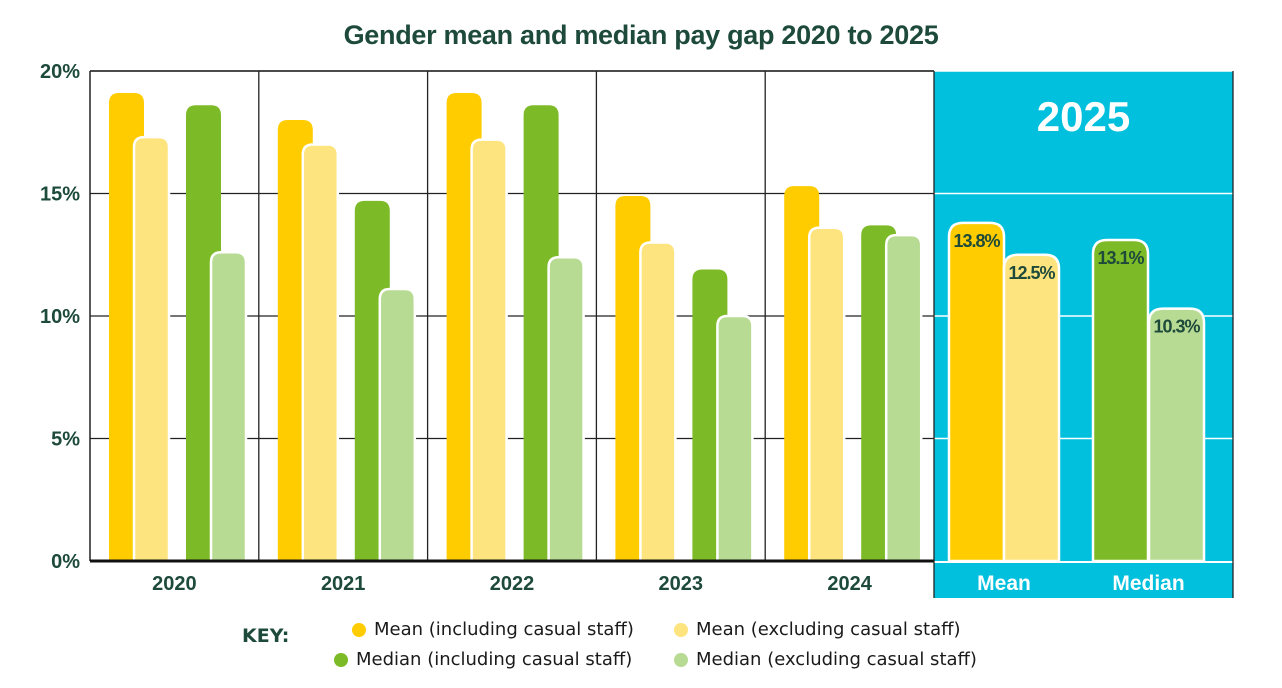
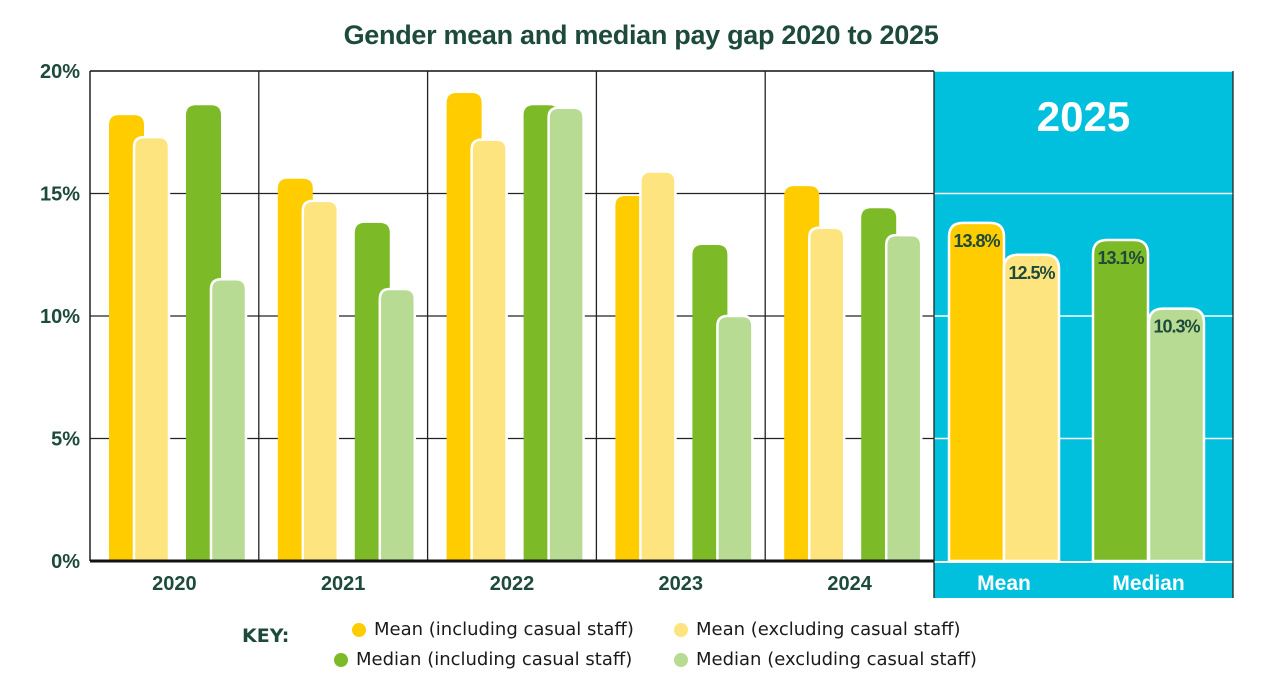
Mean (including casual staff)/2020: 19.1% -> 18.2%
Median (excluding casual staff)/2020: 12.6% -> 11.5%
Mean (including casual staff)/2021: 18.0% -> 15.6%
Mean (excluding casual staff)/2021: 17.0% -> 14.7%
Median (including casual staff)/2021: 14.7% -> 13.8%
Median (excluding casual staff)/2022: 12.4% -> 18.5%
Mean (excluding casual staff)/2023: 13.0% -> 15.9%
Median (including casual staff)/2023: 11.9% -> 12.9%
Median (including casual staff)/2024: 13.7% -> 14.4%
